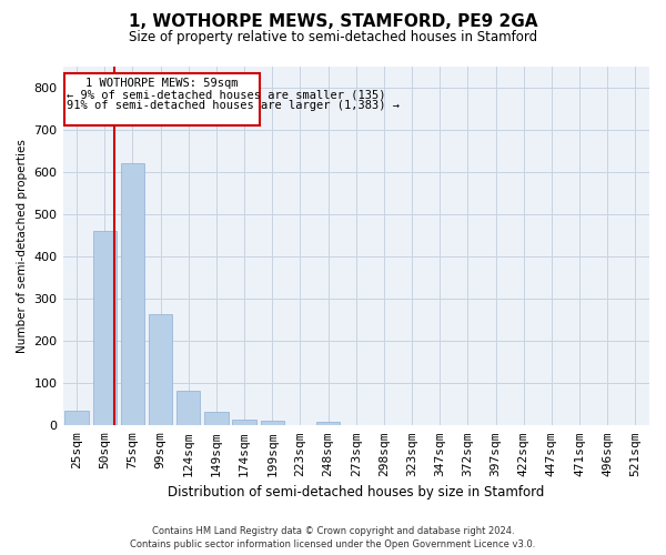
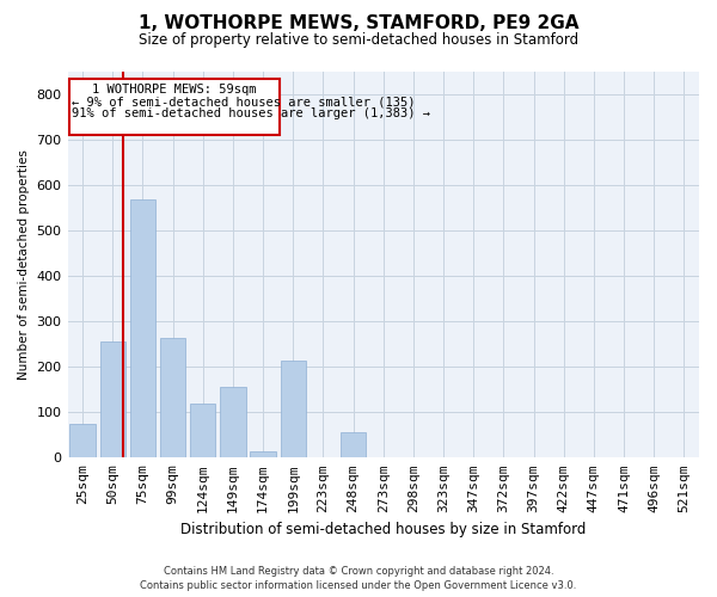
25sqm: 35 -> 75
50sqm: 462 -> 255
75sqm: 620 -> 570
124sqm: 82 -> 120
149sqm: 33 -> 155
199sqm: 12 -> 215
248sqm: 8 -> 55
